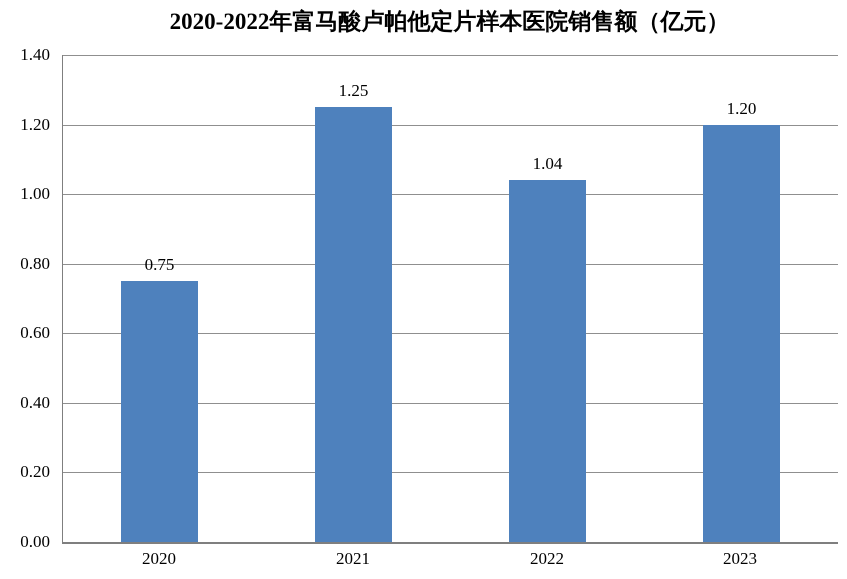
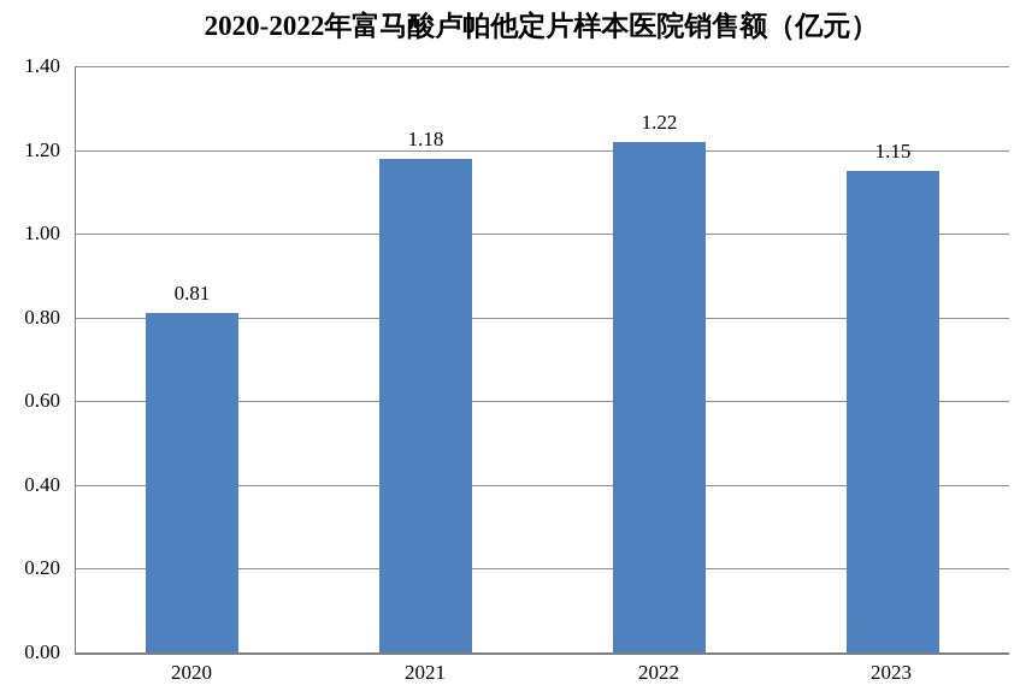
2020: 0.75 -> 0.81
2021: 1.25 -> 1.18
2022: 1.04 -> 1.22
2023: 1.20 -> 1.15
